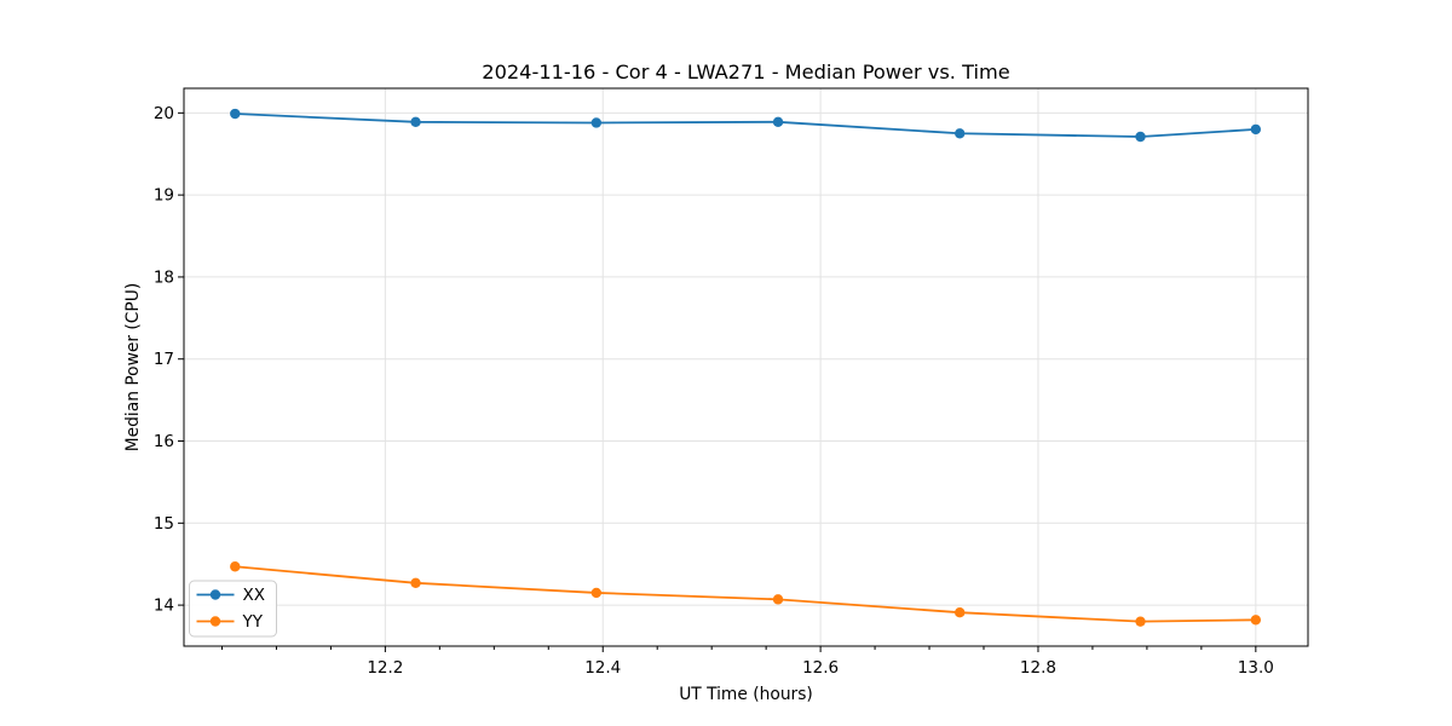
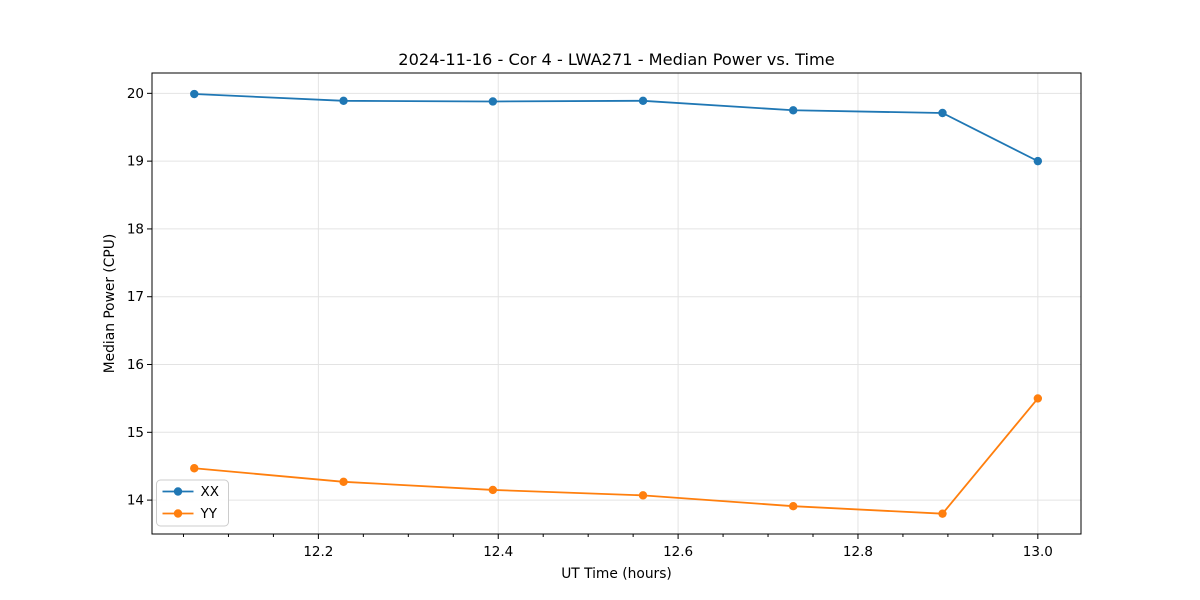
XX/13.0: 19.8 -> 19.0
YY/13.0: 13.8 -> 15.5
